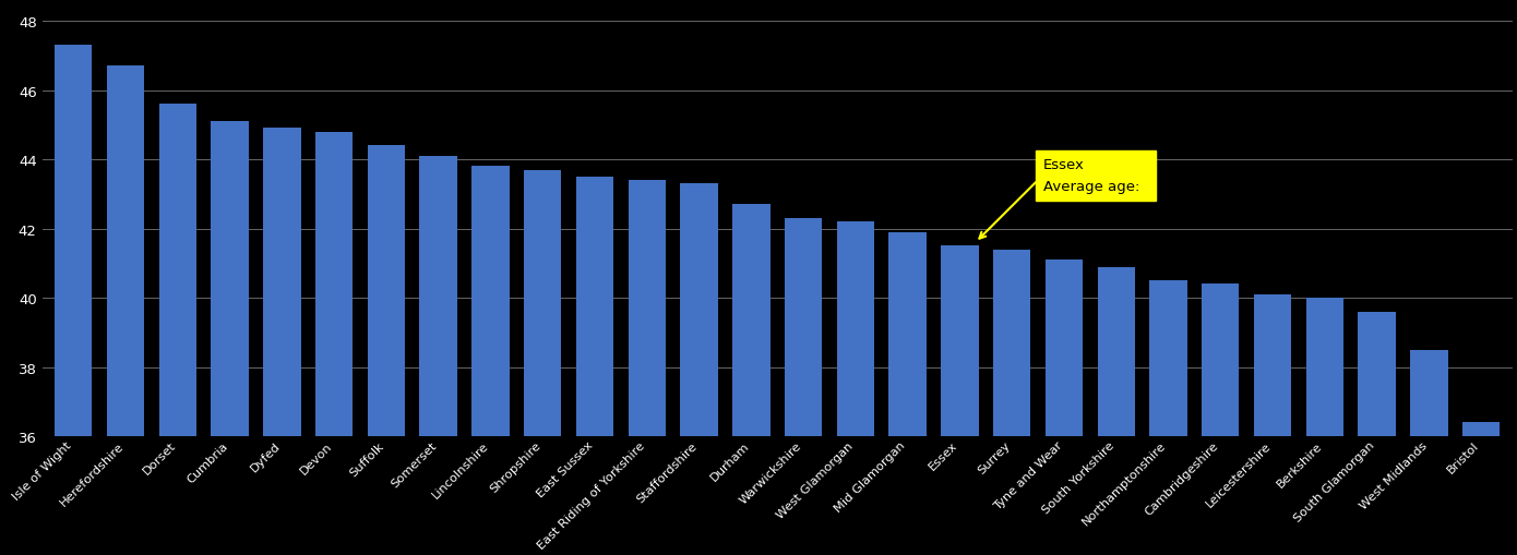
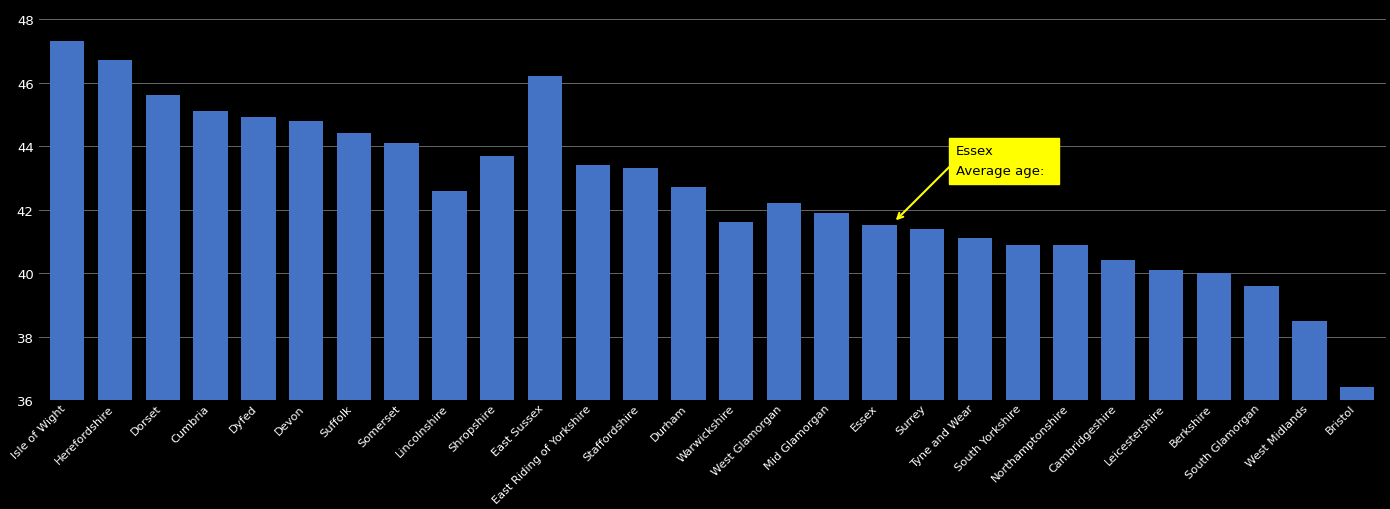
Lincolnshire: 43.8 -> 42.6
East Sussex: 43.5 -> 46.2
Warwickshire: 42.3 -> 41.6
Northamptonshire: 40.5 -> 40.9
